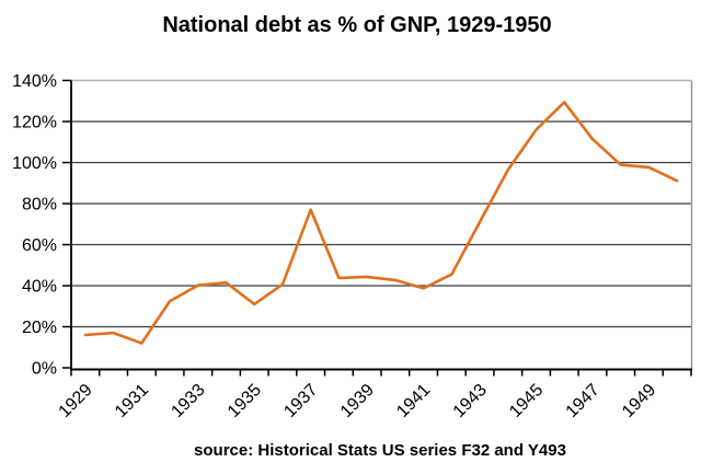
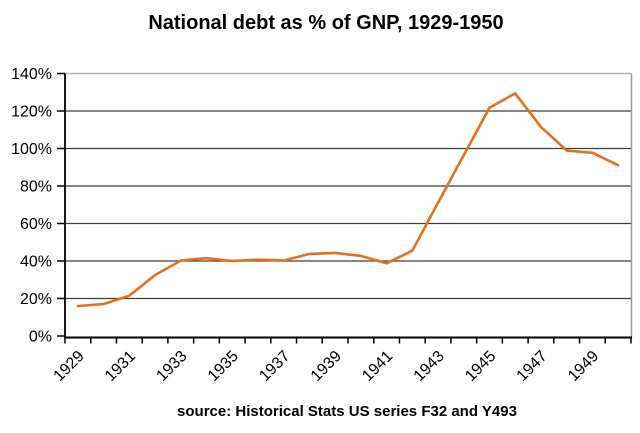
1931: 12% -> 22%
1935: 31% -> 40%
1937: 77% -> 40%
1945: 116% -> 122%
